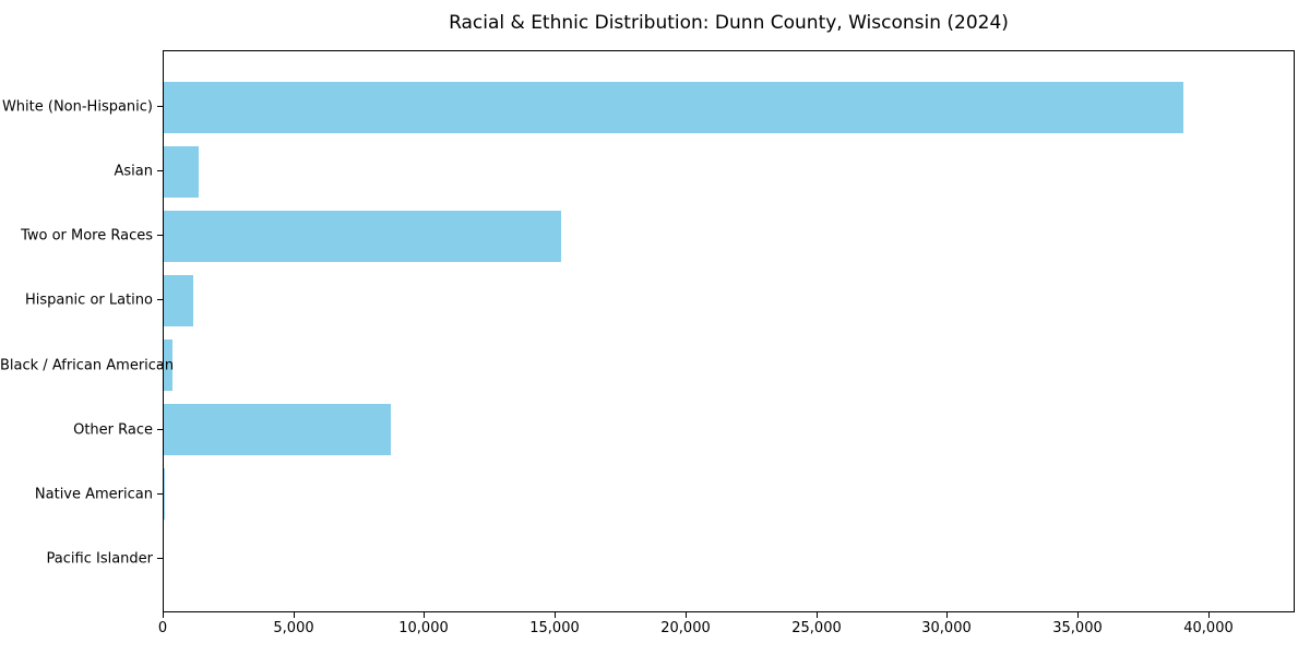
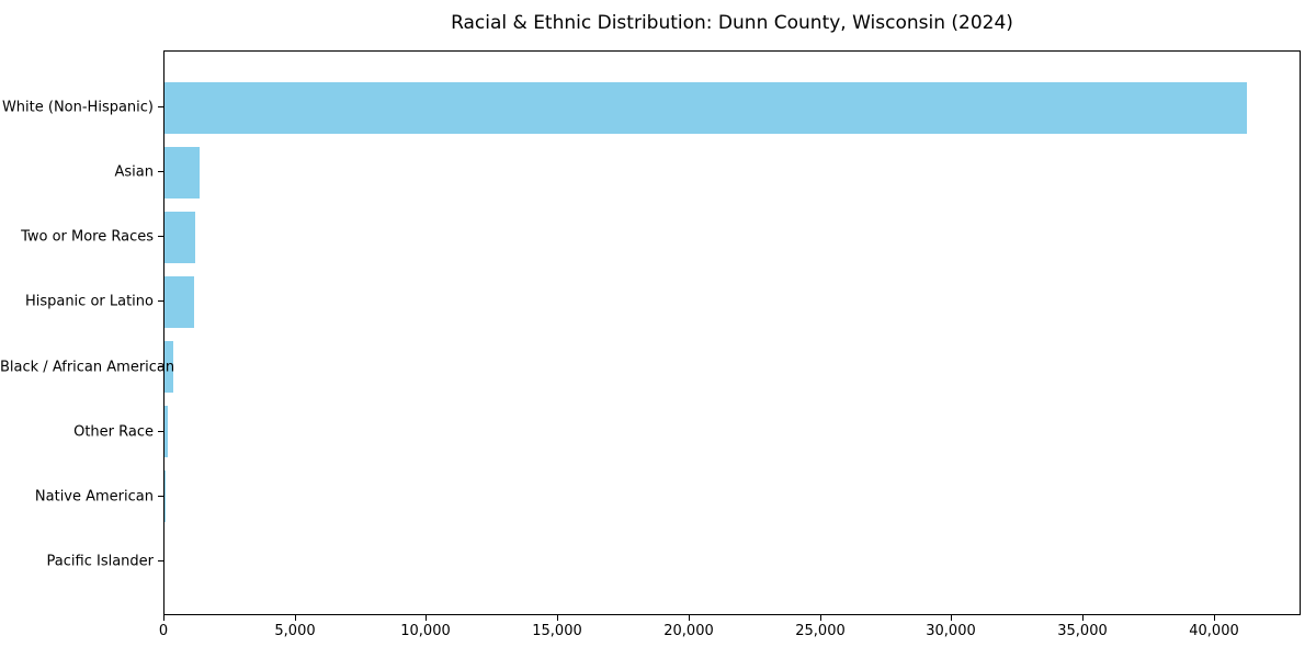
White (Non-Hispanic): 39000 -> 41200
Two or More Races: 15200 -> 1200
Other Race: 8700 -> 100
